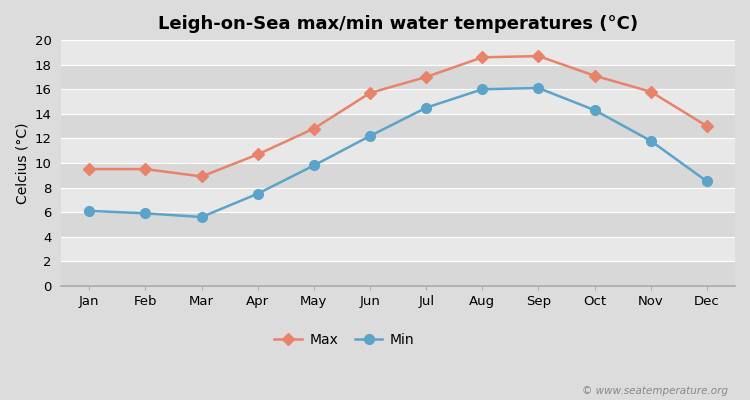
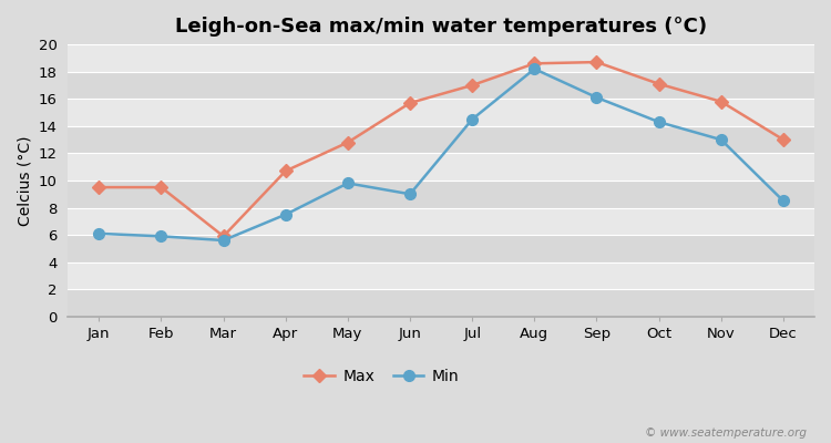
Max/Mar: 8.9 -> 5.9
Min/Jun: 12.2 -> 9.0
Min/Aug: 16.0 -> 18.2
Min/Nov: 11.8 -> 13.0
